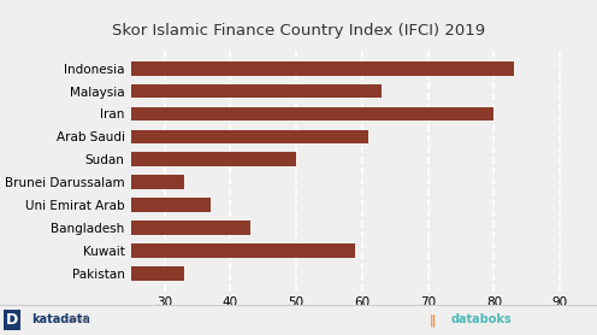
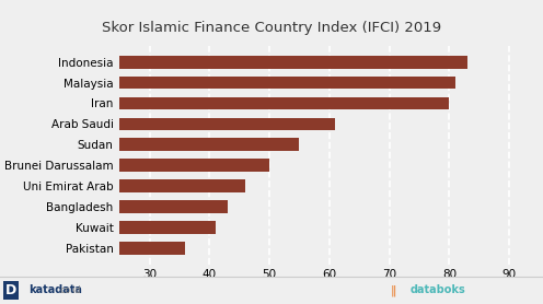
Malaysia: 63 -> 81
Sudan: 50 -> 55
Brunei Darussalam: 33 -> 50
Uni Emirat Arab: 37 -> 46
Kuwait: 59 -> 41
Pakistan: 33 -> 36
